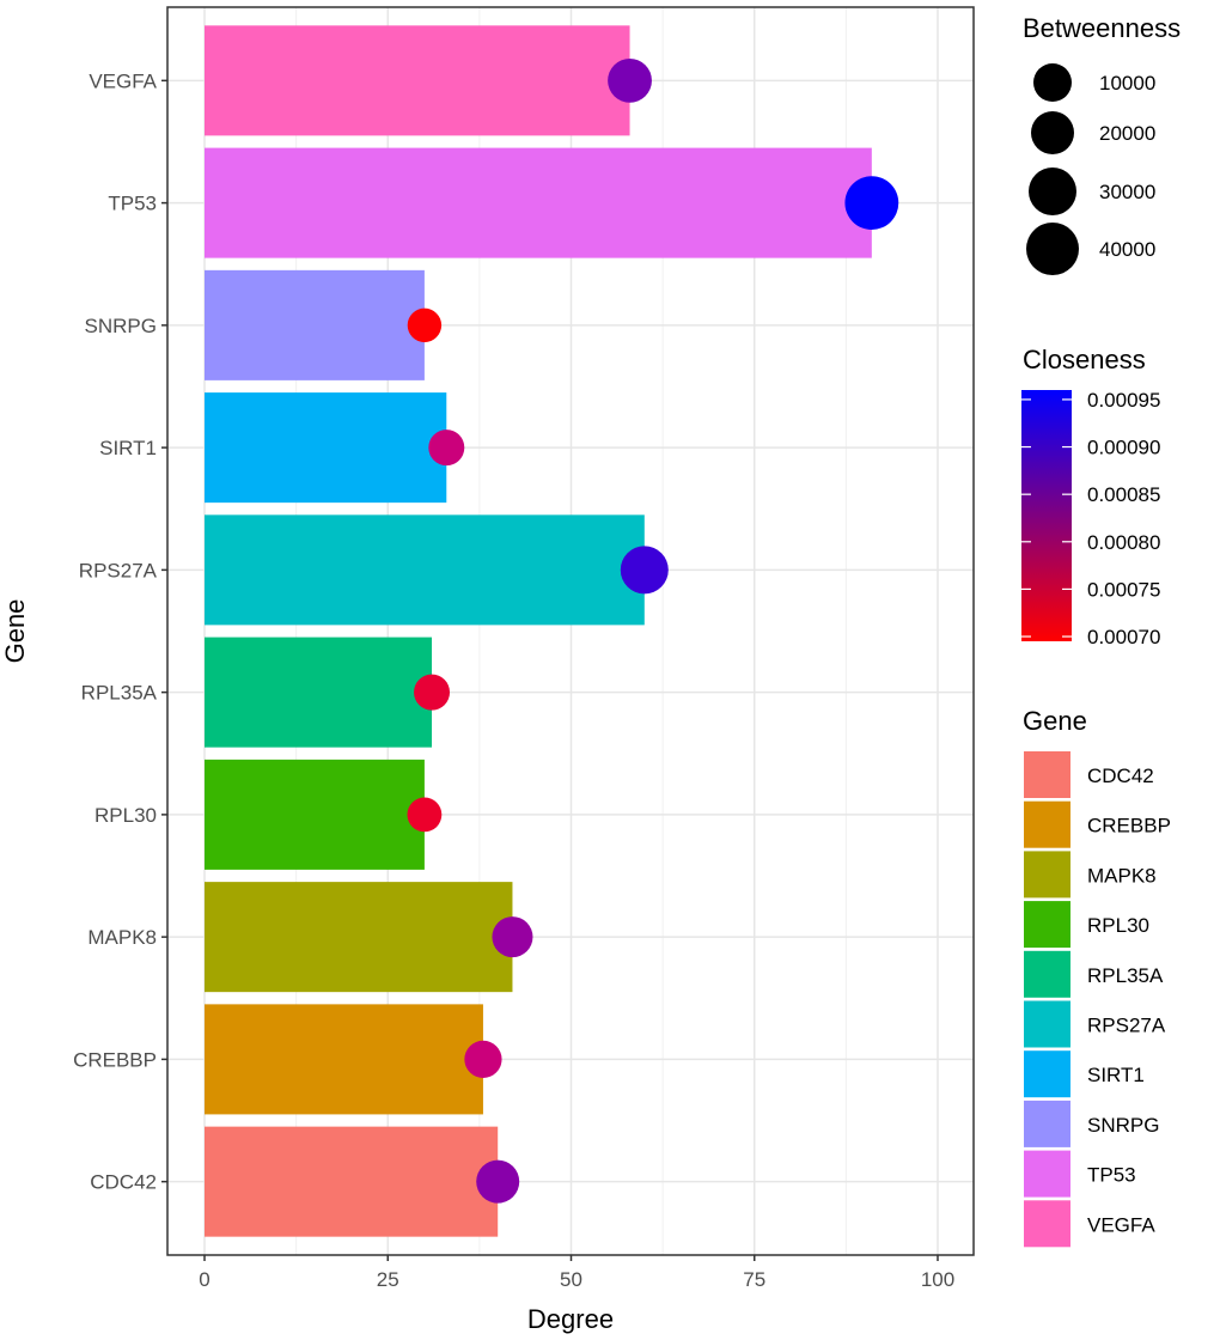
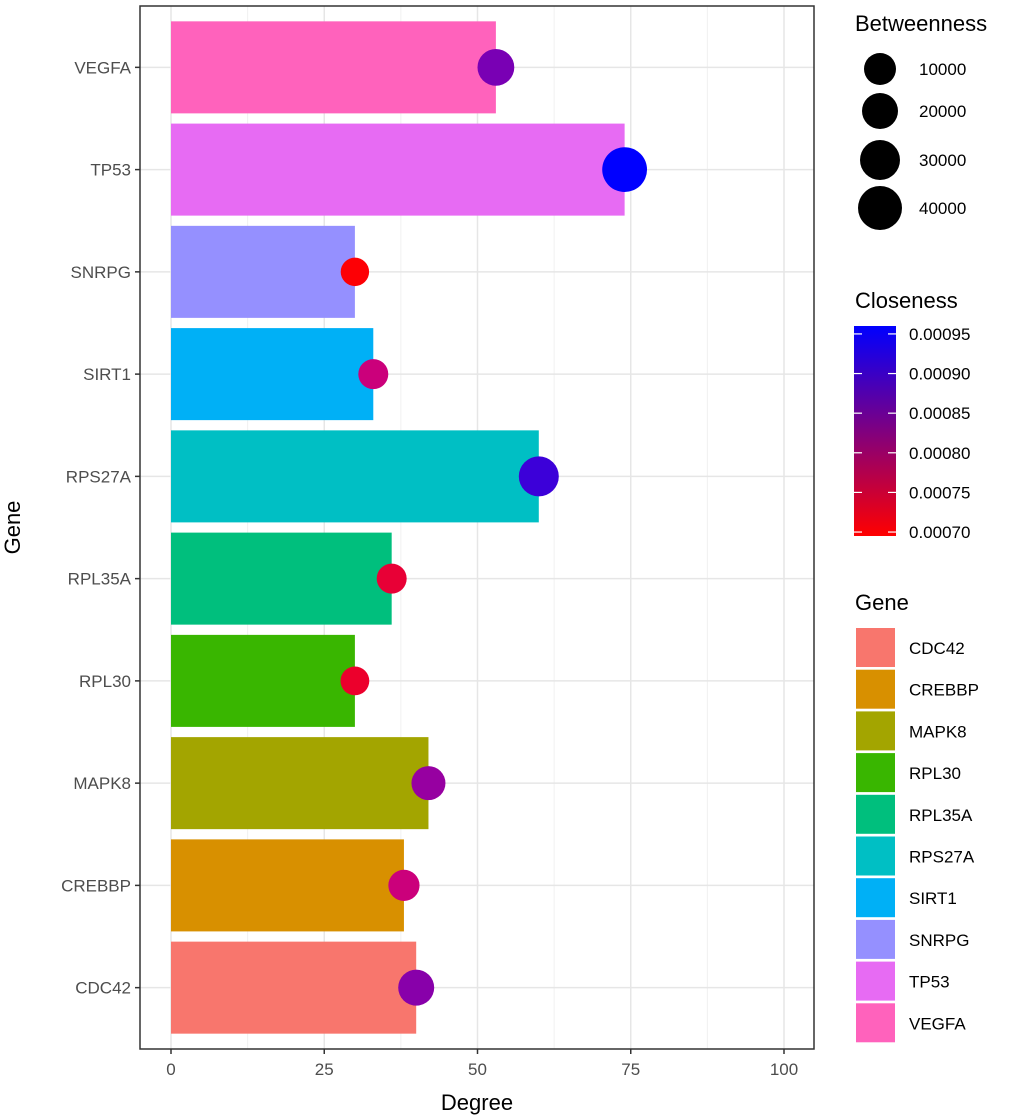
RPL35A: 31 -> 36
TP53: 91 -> 74
VEGFA: 58 -> 53
